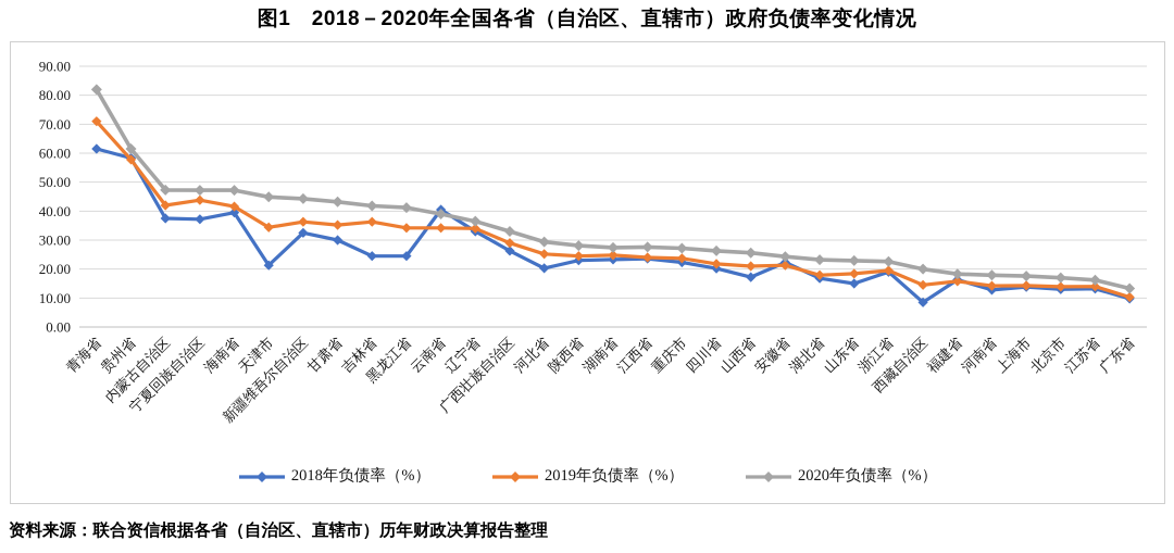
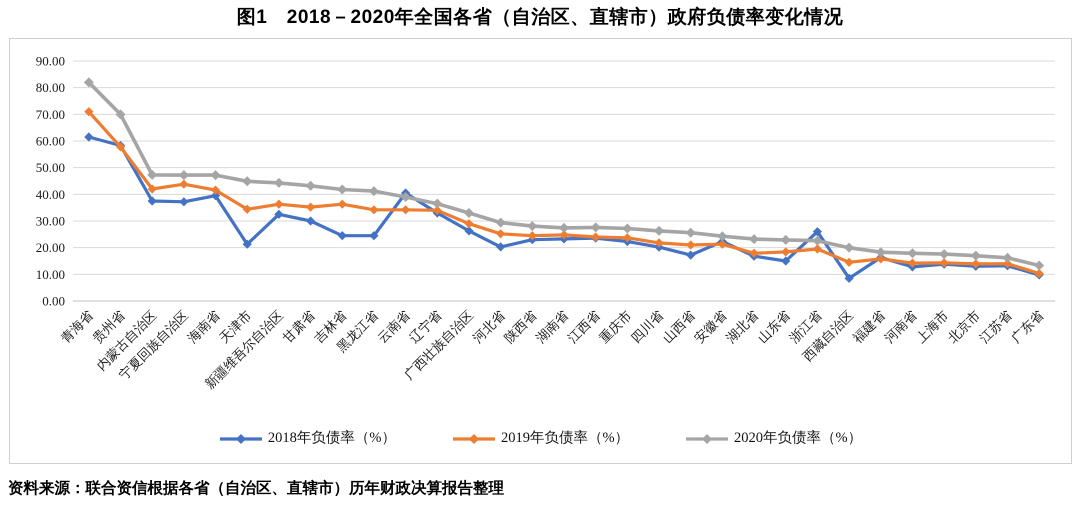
2020年负债率（%）/贵州省: 62 -> 70
2018年负债率（%）/浙江省: 19 -> 26
